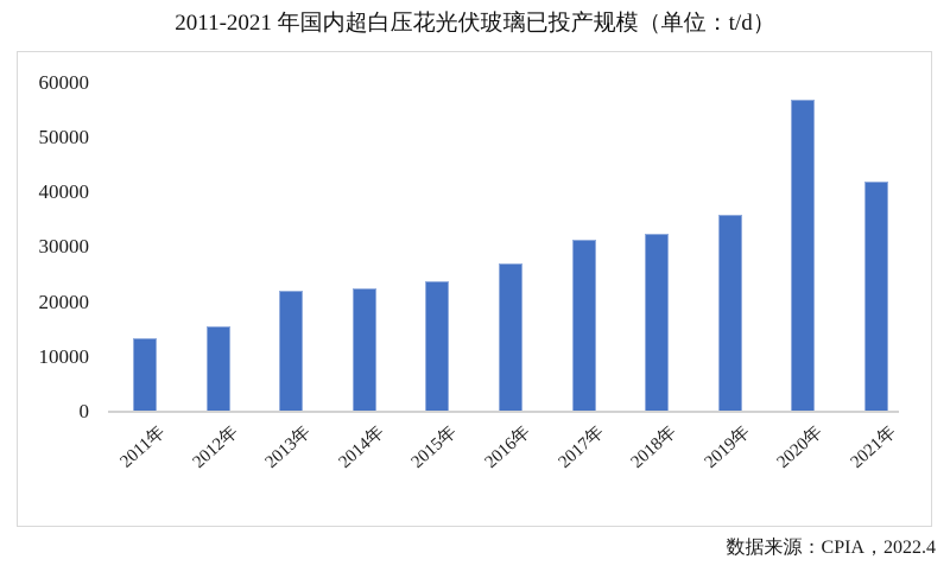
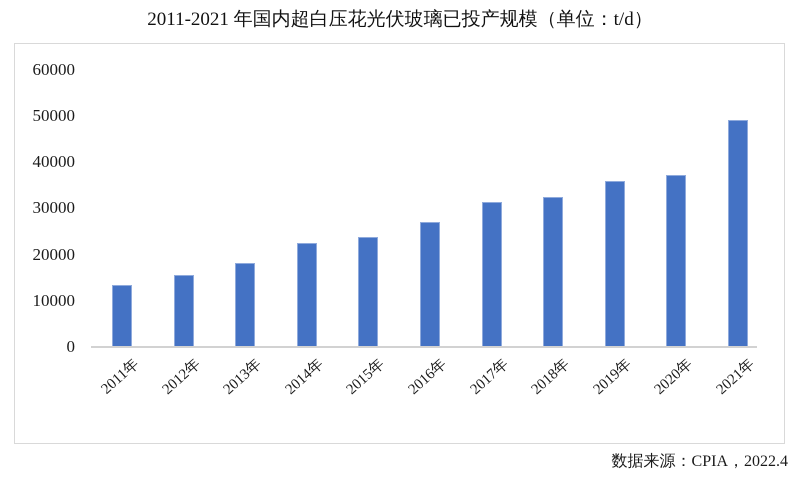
2013年: 22000 -> 18000
2020年: 57000 -> 37000
2021年: 42000 -> 49000
